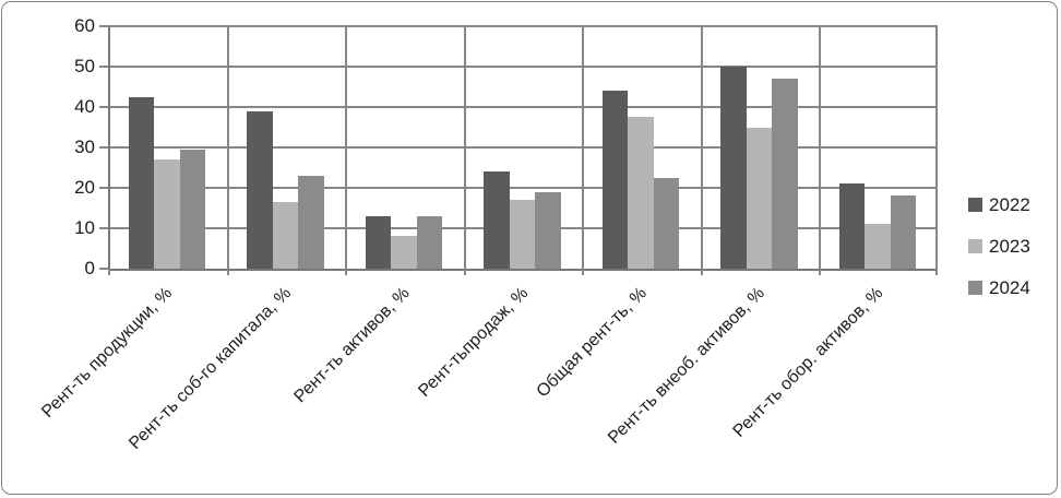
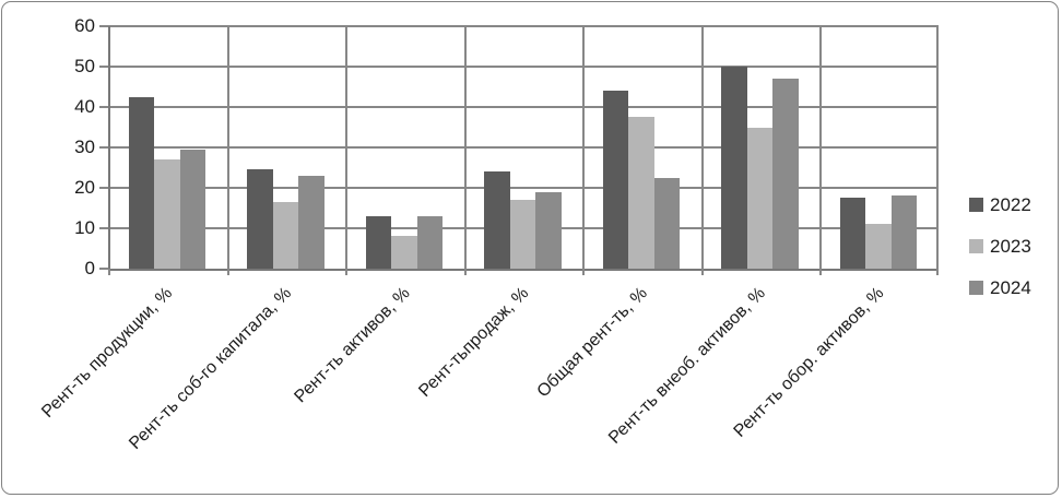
2022/Рент-ть соб-го капитала, %: 39 -> 24
2022/Рент-ть обор. активов, %: 21 -> 18
